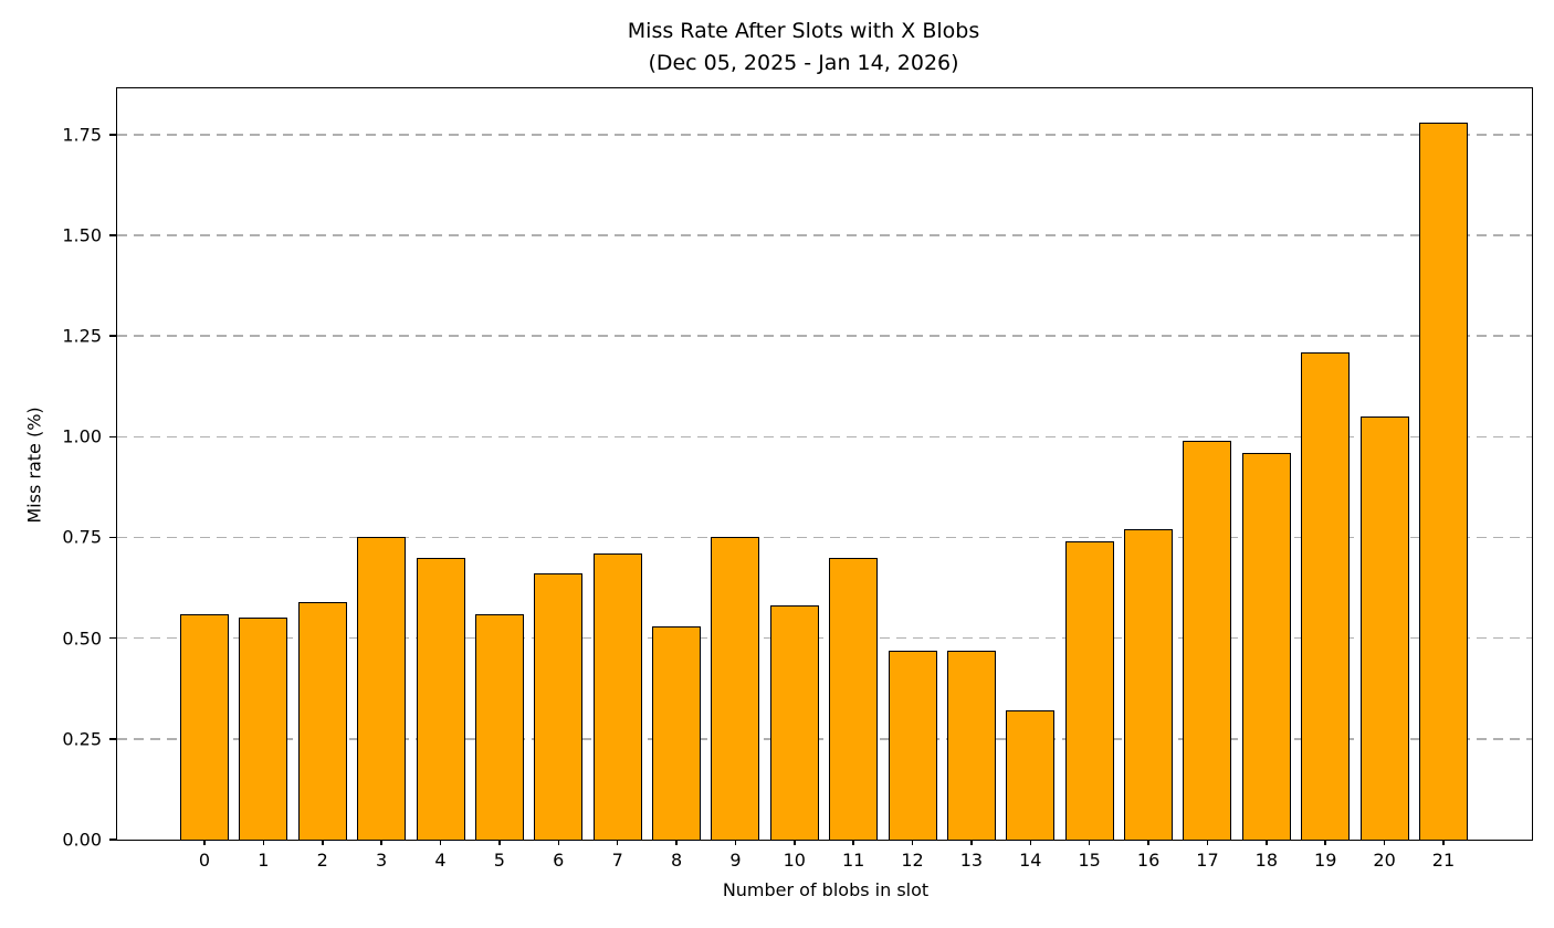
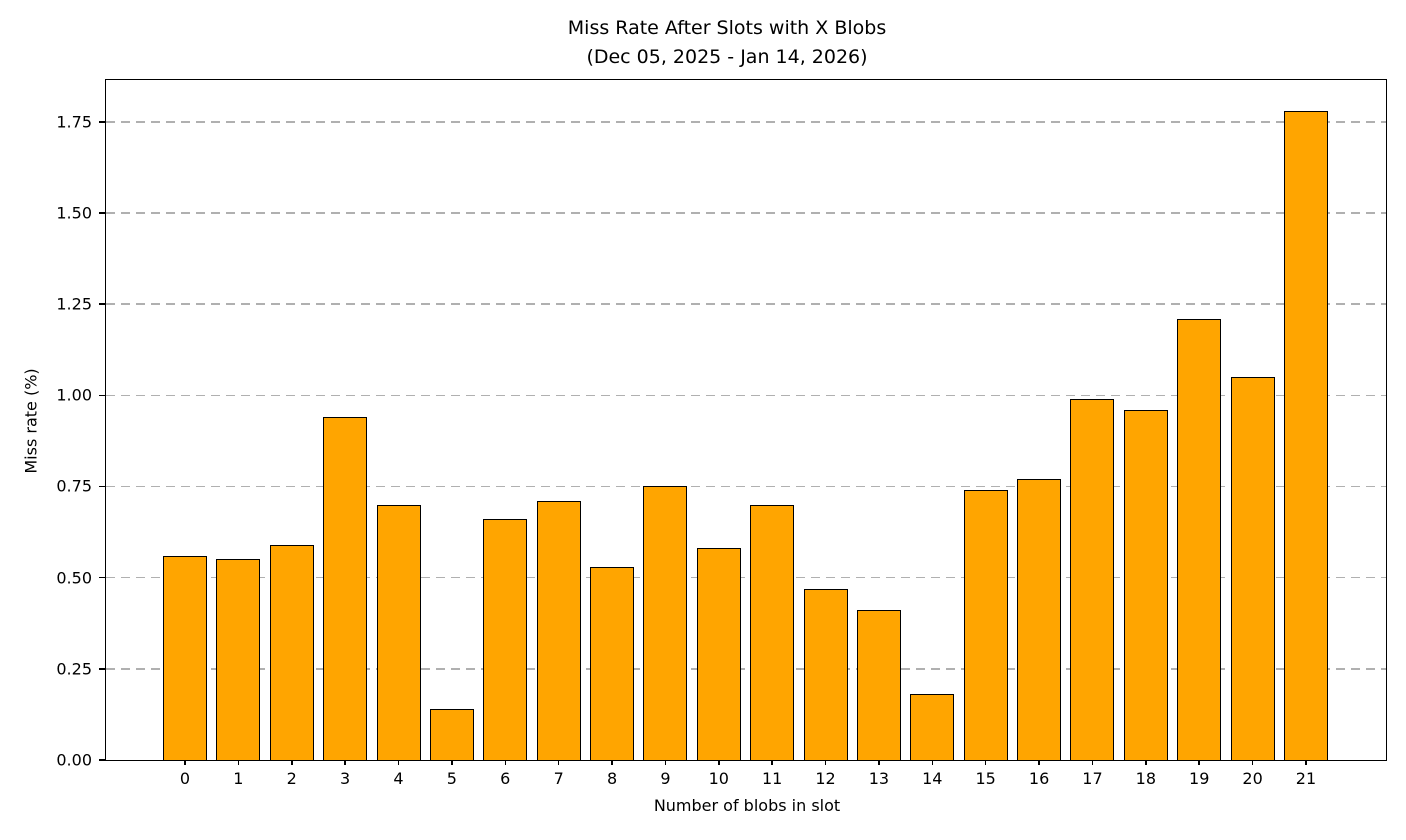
3: 0.75 -> 0.94
5: 0.56 -> 0.14
13: 0.47 -> 0.41
14: 0.32 -> 0.18
